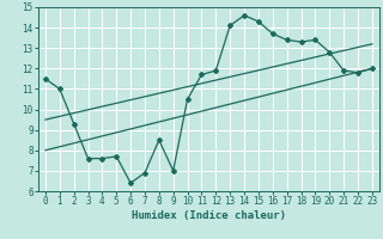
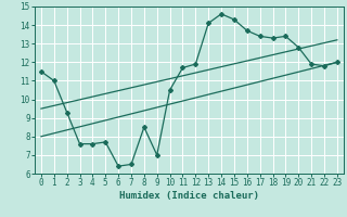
7: 6.9 -> 6.5
